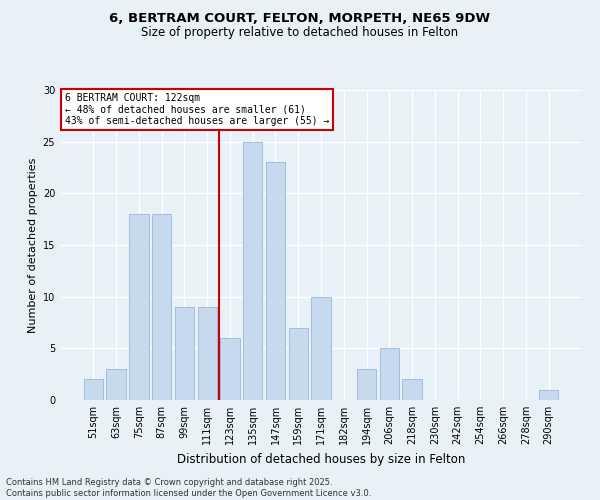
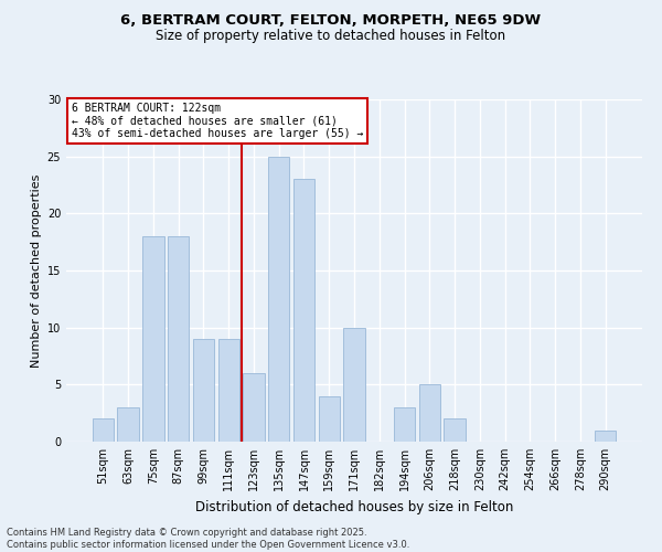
159sqm: 7 -> 4
